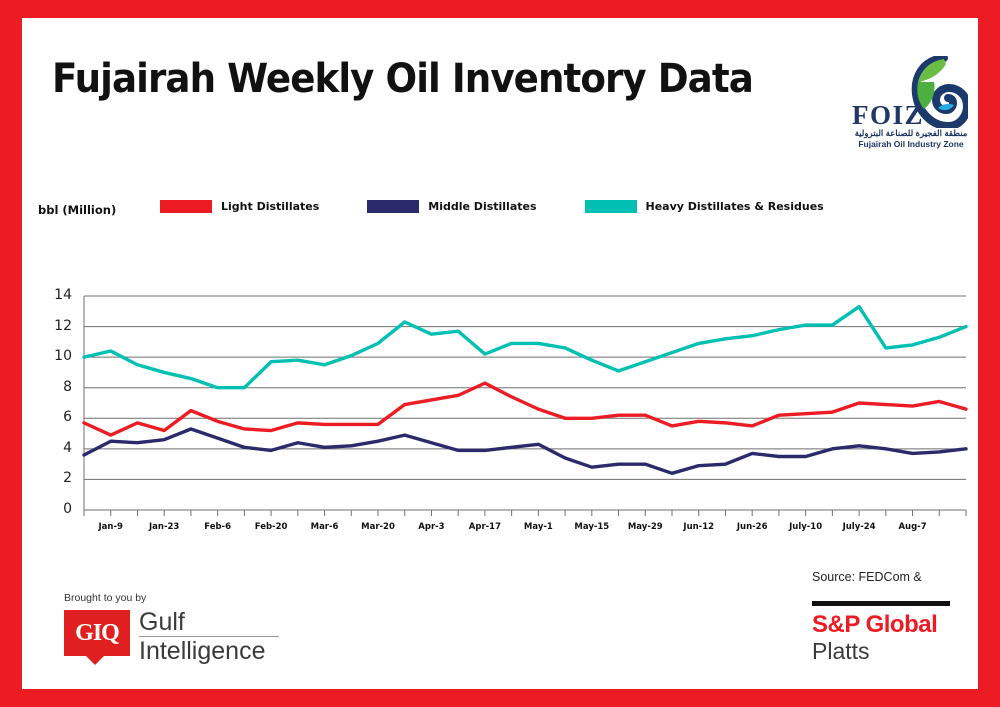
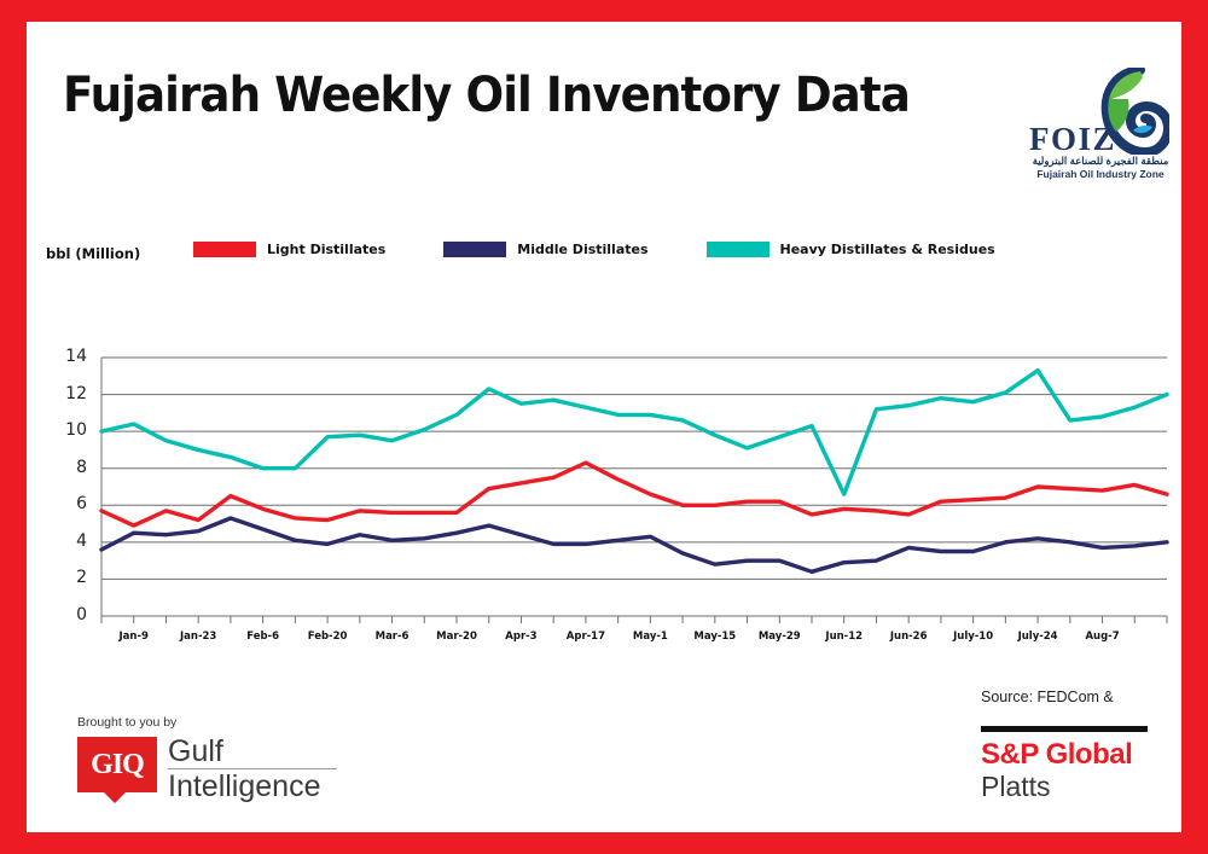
Heavy Distillates & Residues/Apr-17: 10.2 -> 11.3
Heavy Distillates & Residues/Jun-12: 10.9 -> 6.6
Heavy Distillates & Residues/July-10: 12.1 -> 11.6
